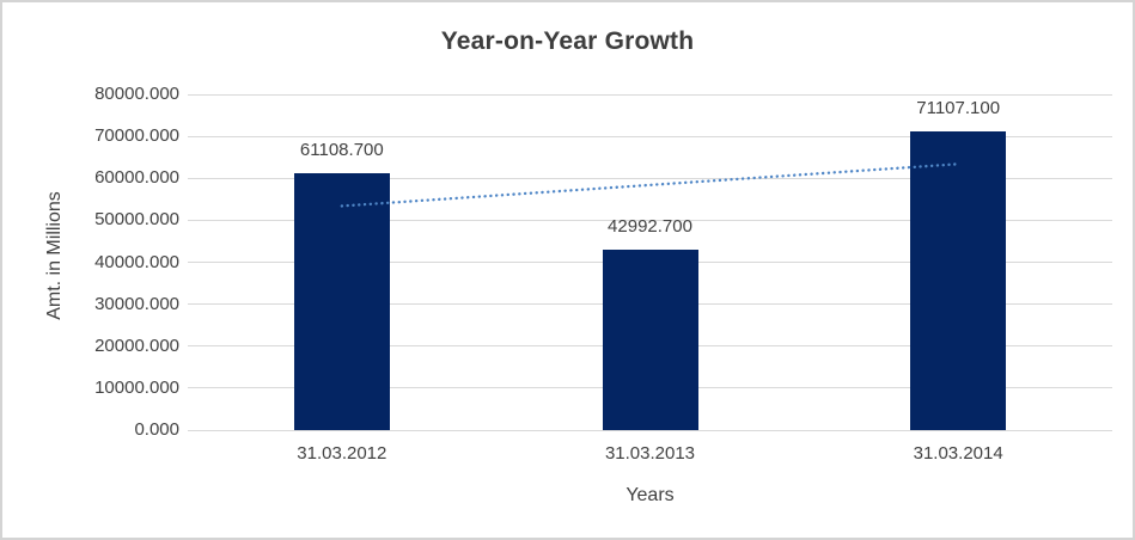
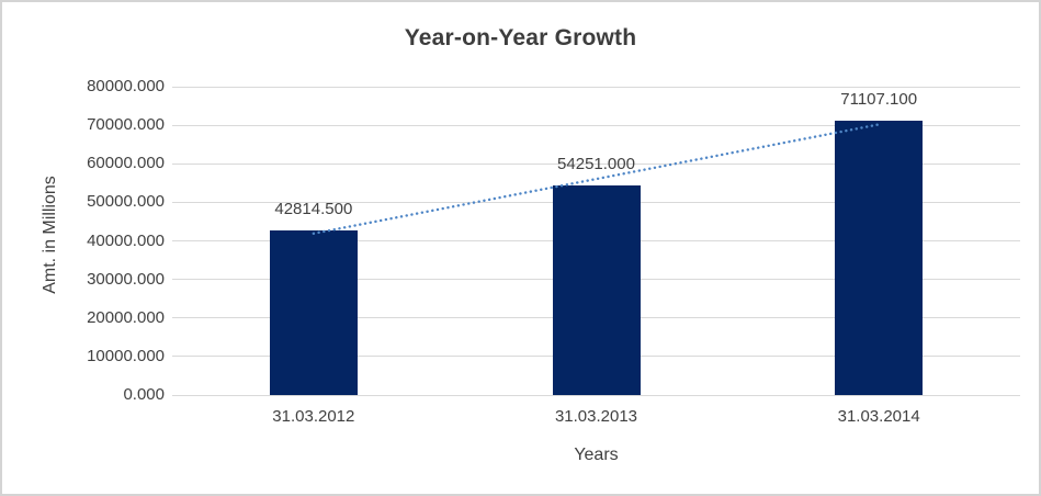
31.03.2012: 61108.700 -> 42814.500
31.03.2013: 42992.700 -> 54251.000
